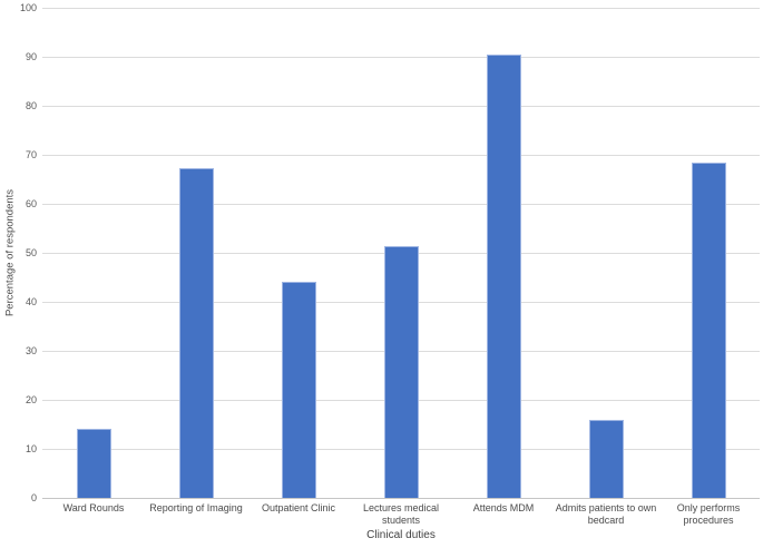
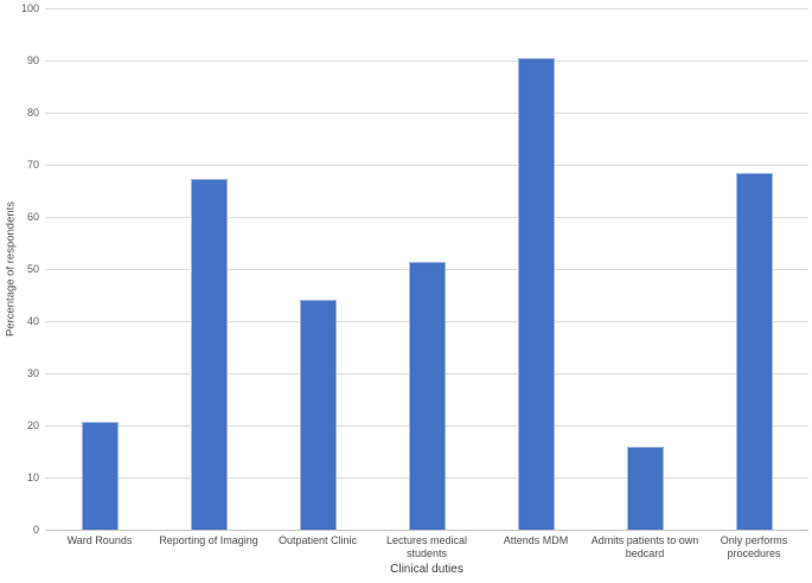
Ward Rounds: 14 -> 21
